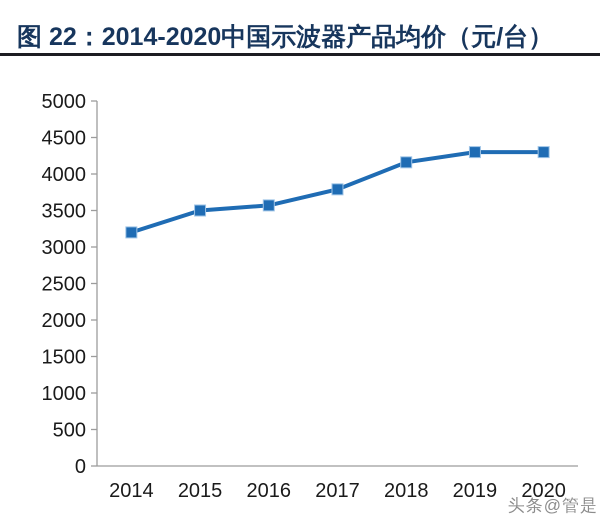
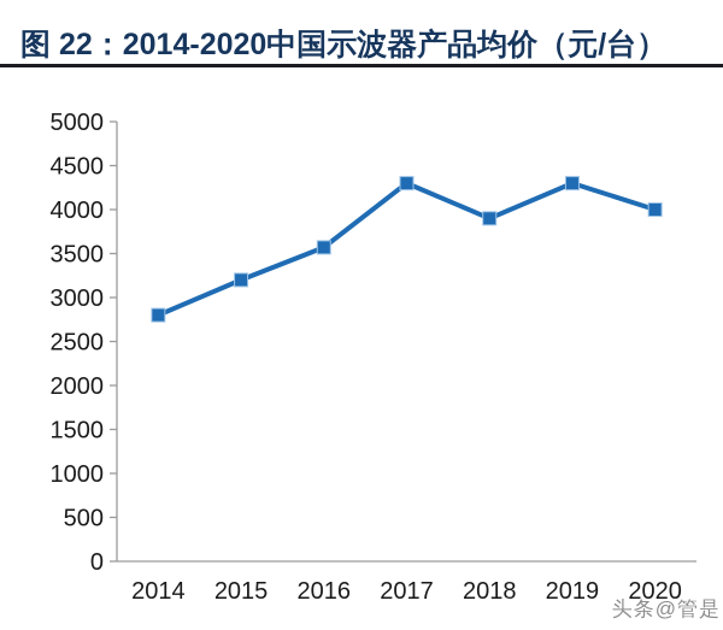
2014: 3200 -> 2800
2015: 3500 -> 3200
2017: 3800 -> 4300
2018: 4200 -> 3900
2020: 4300 -> 4000
